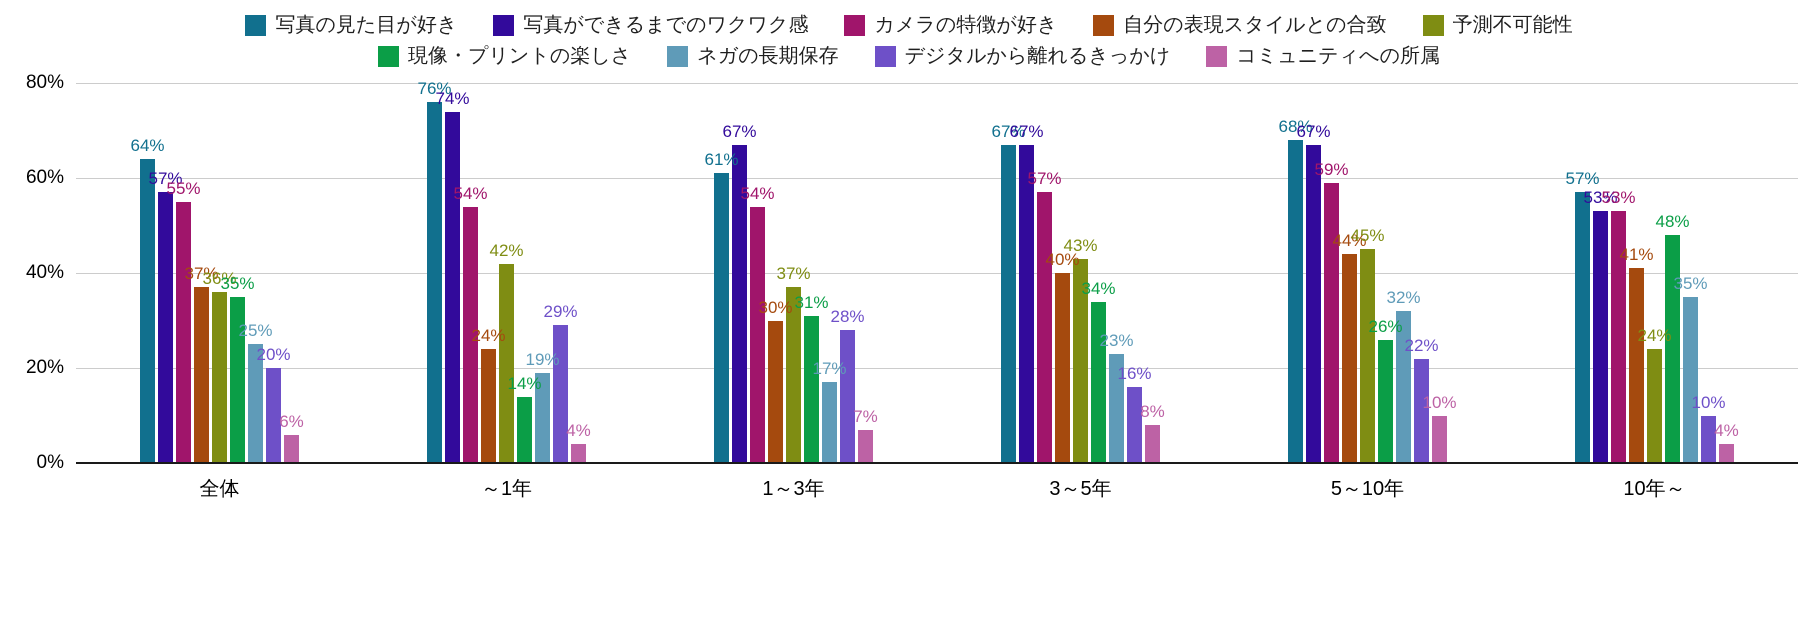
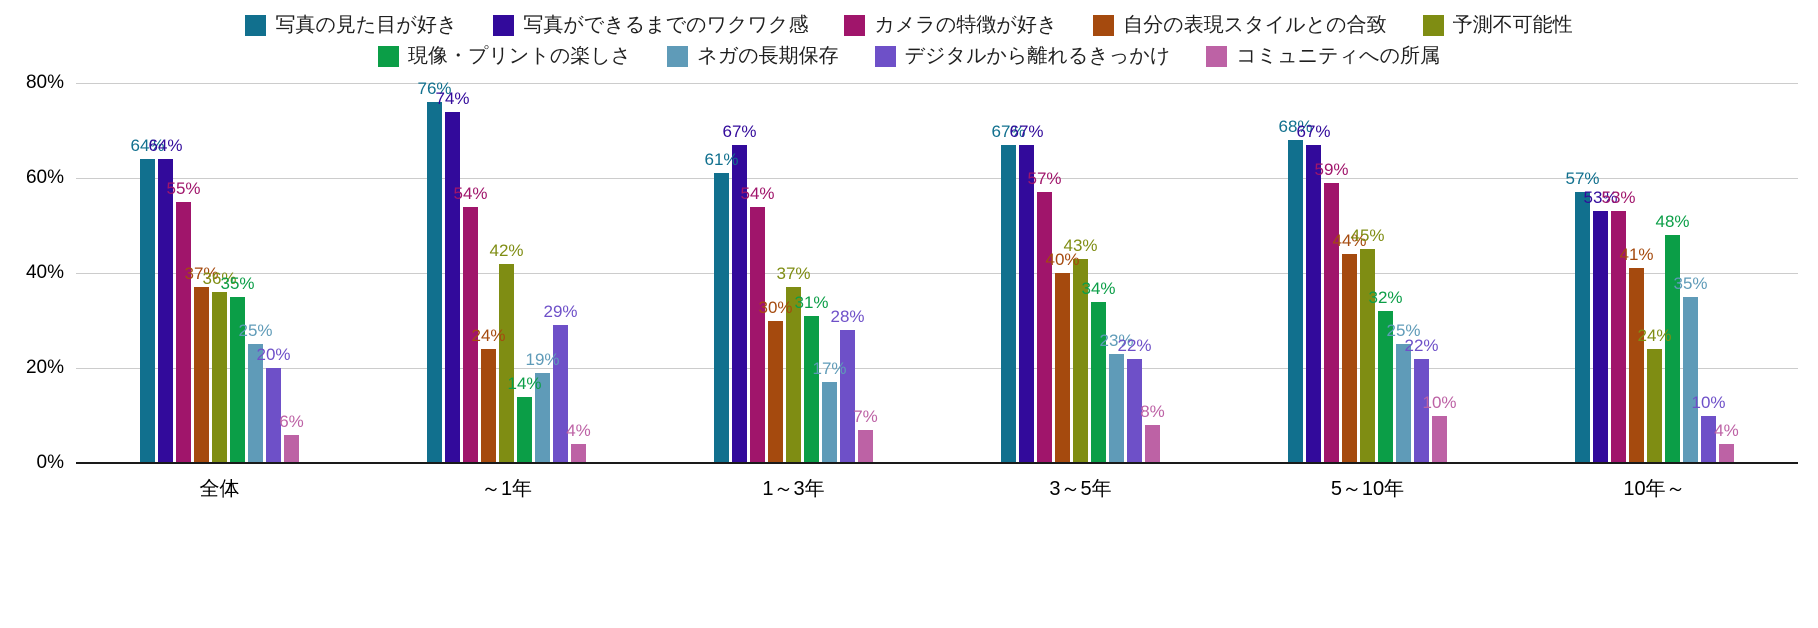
写真ができるまでのワクワク感/全体: 57% -> 64%
デジタルから離れるきっかけ/3～5年: 16% -> 22%
現像・プリントの楽しさ/5～10年: 26% -> 32%
ネガの長期保存/5～10年: 32% -> 25%
